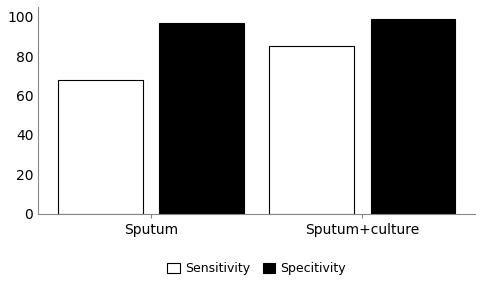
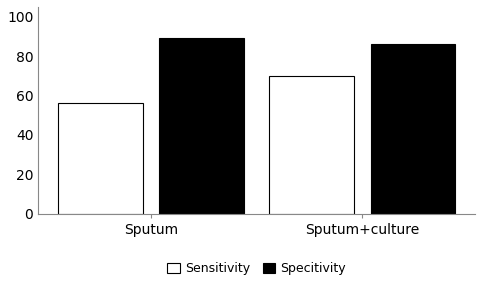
Sensitivity/Sputum: 68 -> 56
Specitivity/Sputum: 97 -> 89
Sensitivity/Sputum+culture: 85 -> 70
Specitivity/Sputum+culture: 99 -> 86
